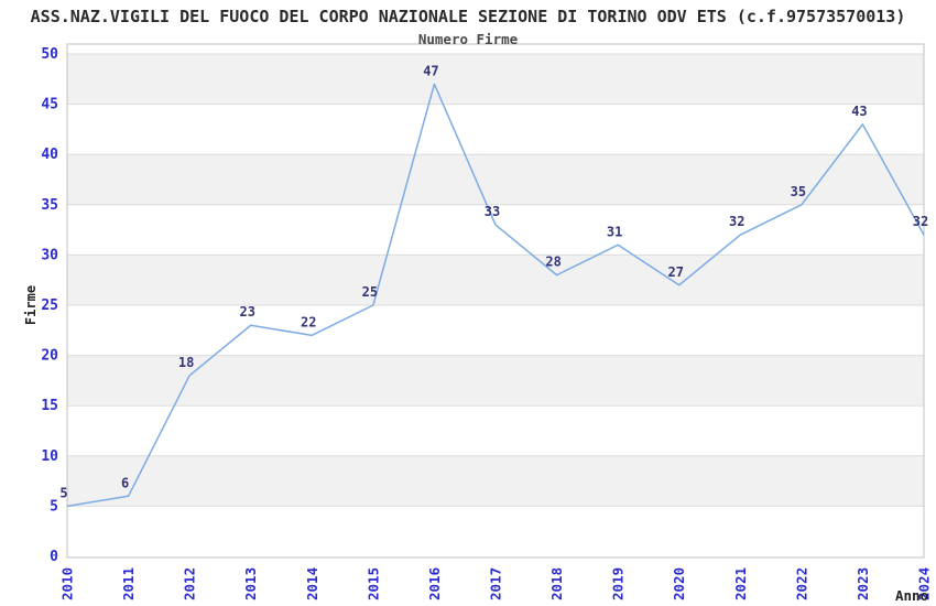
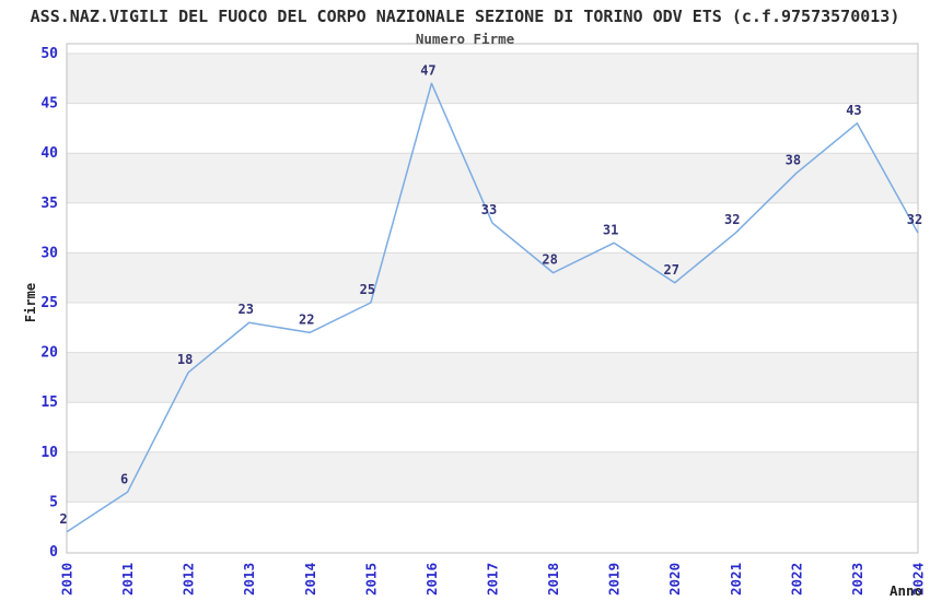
2010: 5 -> 2
2022: 35 -> 38
